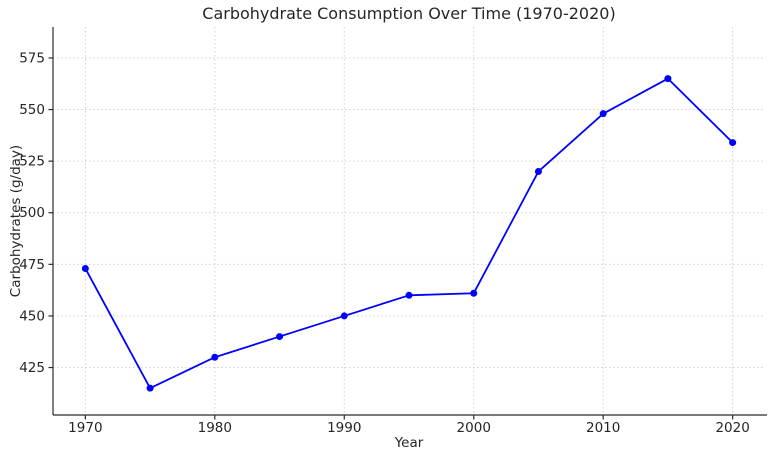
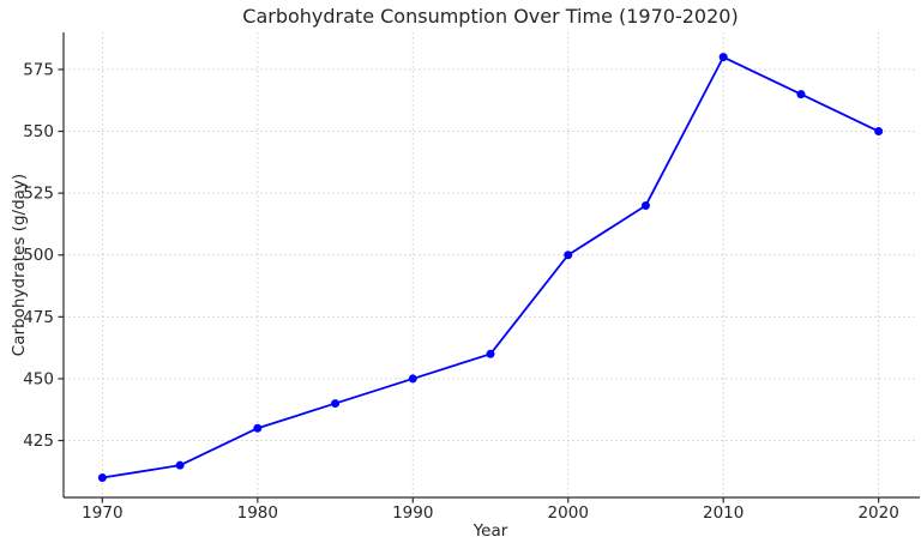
1970: 473 -> 410
2000: 461 -> 500
2010: 548 -> 580
2020: 534 -> 550
